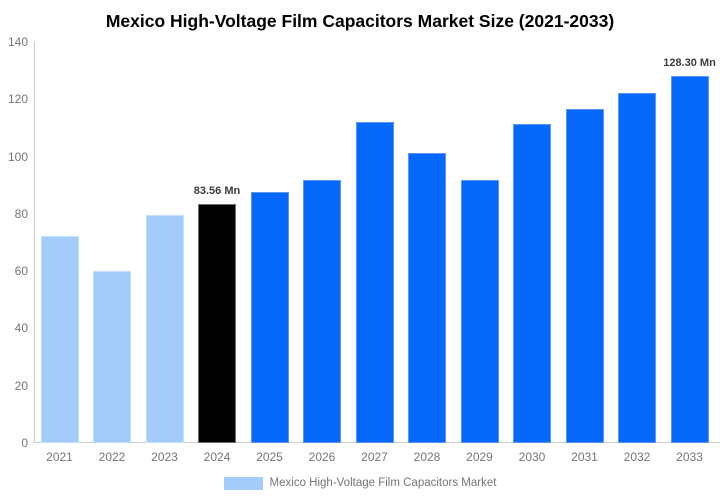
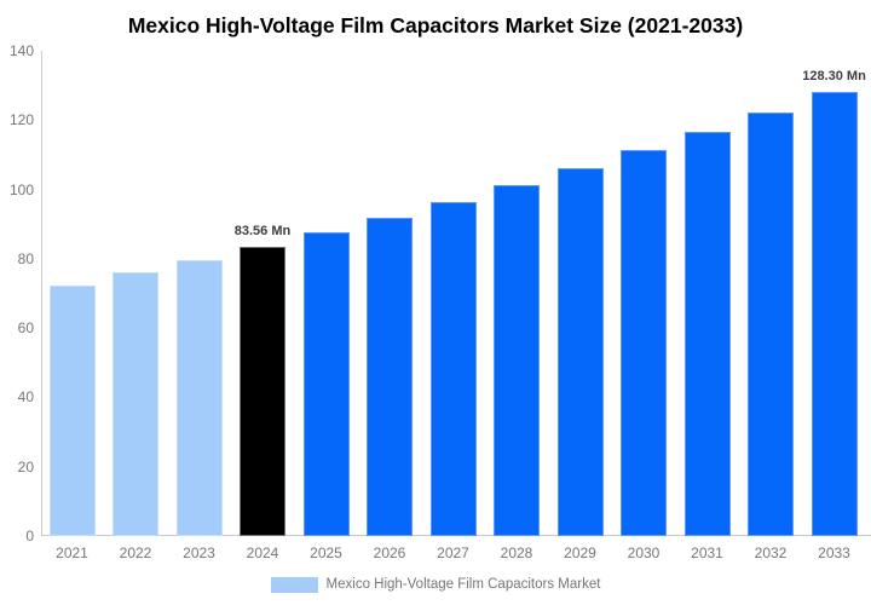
2022: 60 -> 76
2027: 112 -> 96
2029: 92 -> 106
